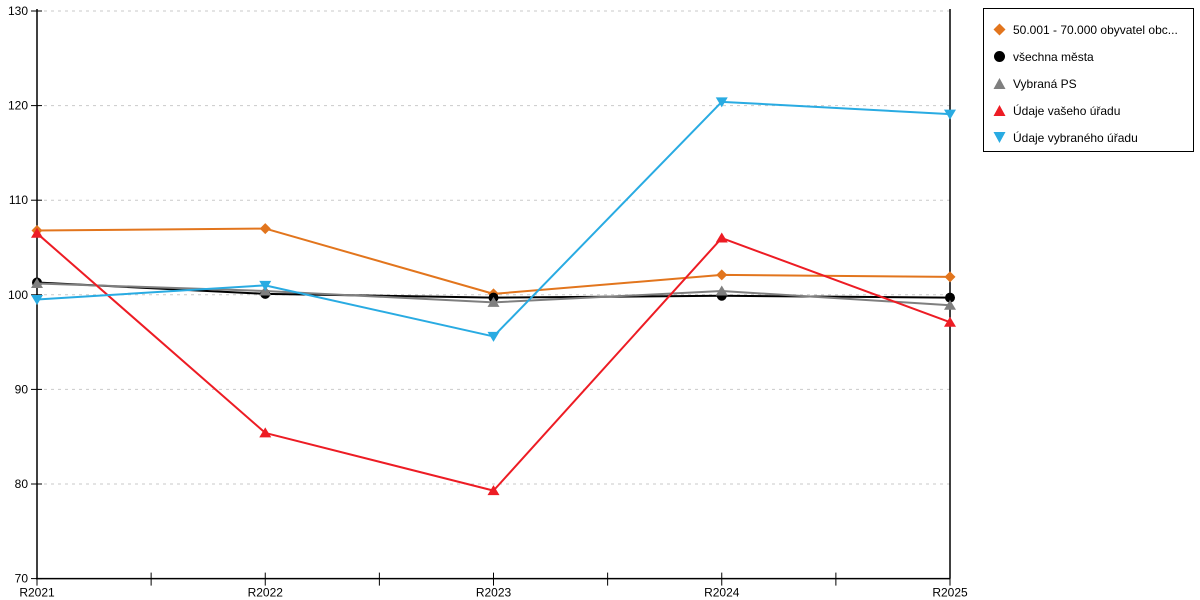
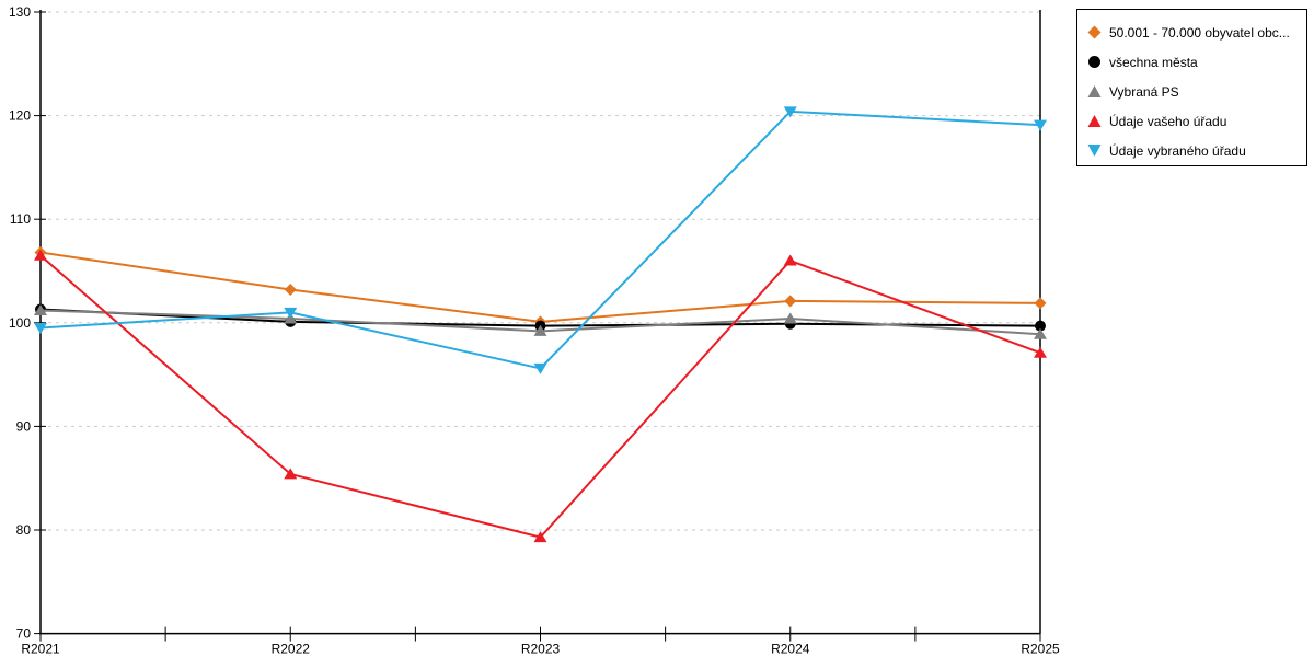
50.001 - 70.000 obyvatel obc.../R2022: 107 -> 103
